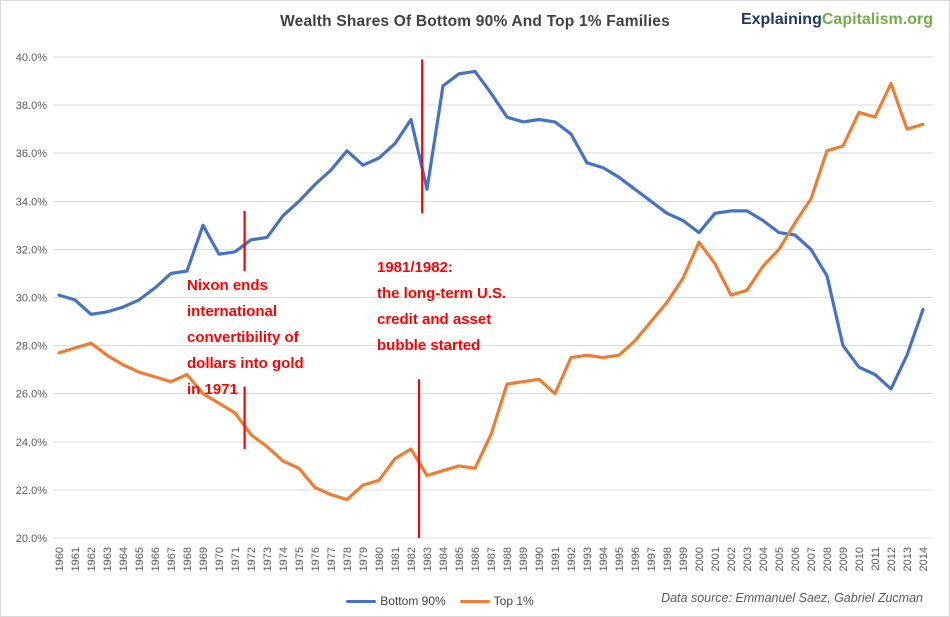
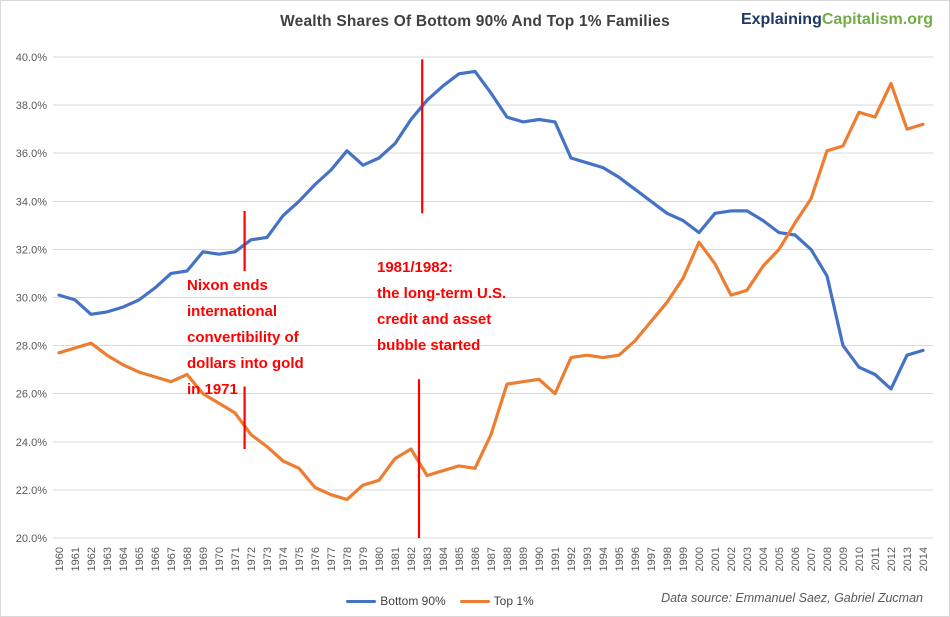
Bottom 90%/1969: 33.0% -> 31.9%
Bottom 90%/1983: 34.5% -> 38.2%
Bottom 90%/1992: 36.8% -> 35.8%
Bottom 90%/2014: 29.5% -> 27.8%
